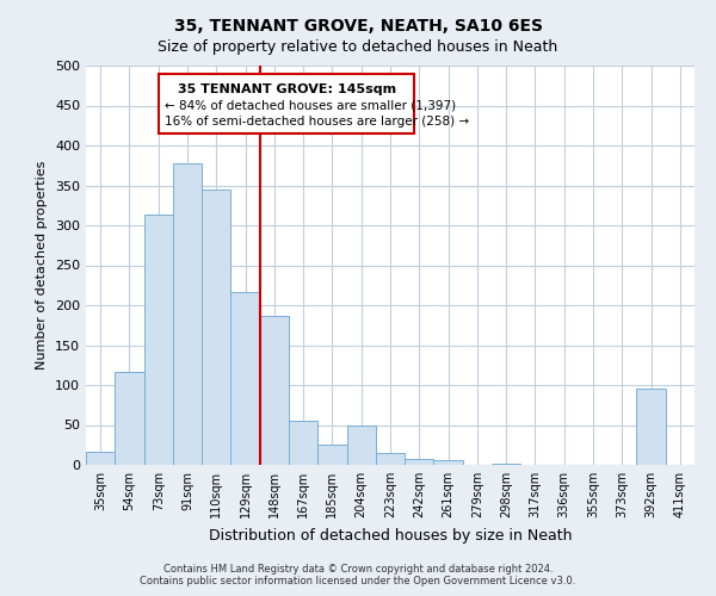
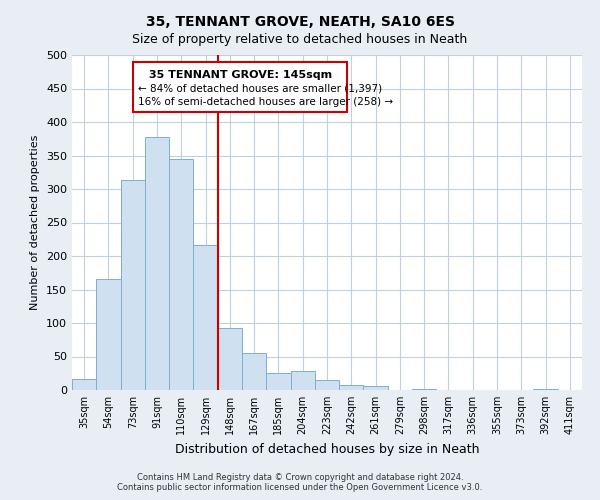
54sqm: 116 -> 165
148sqm: 186 -> 93
204sqm: 50 -> 29
392sqm: 96 -> 1
